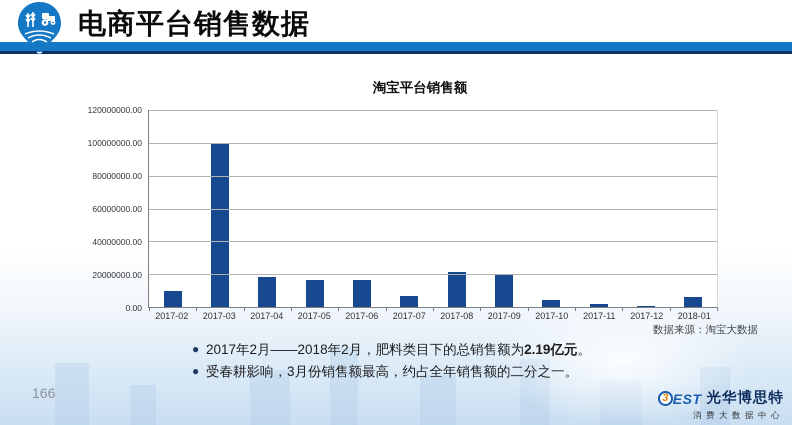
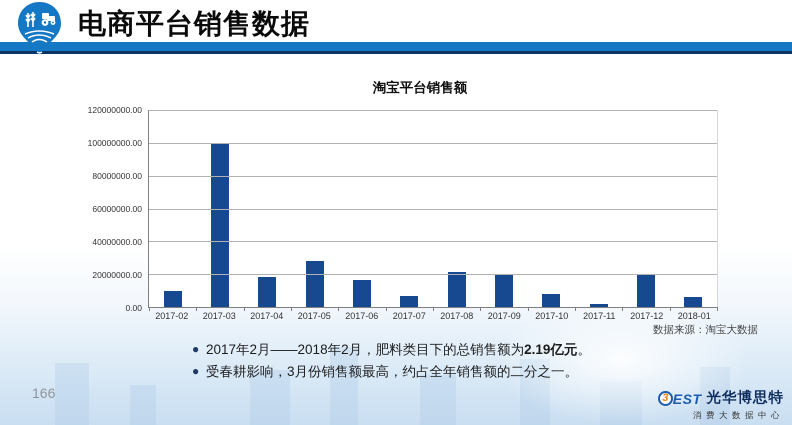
2017-05: 16000000 -> 28000000
2017-10: 4000000 -> 8000000
2017-12: 1000000 -> 20000000
